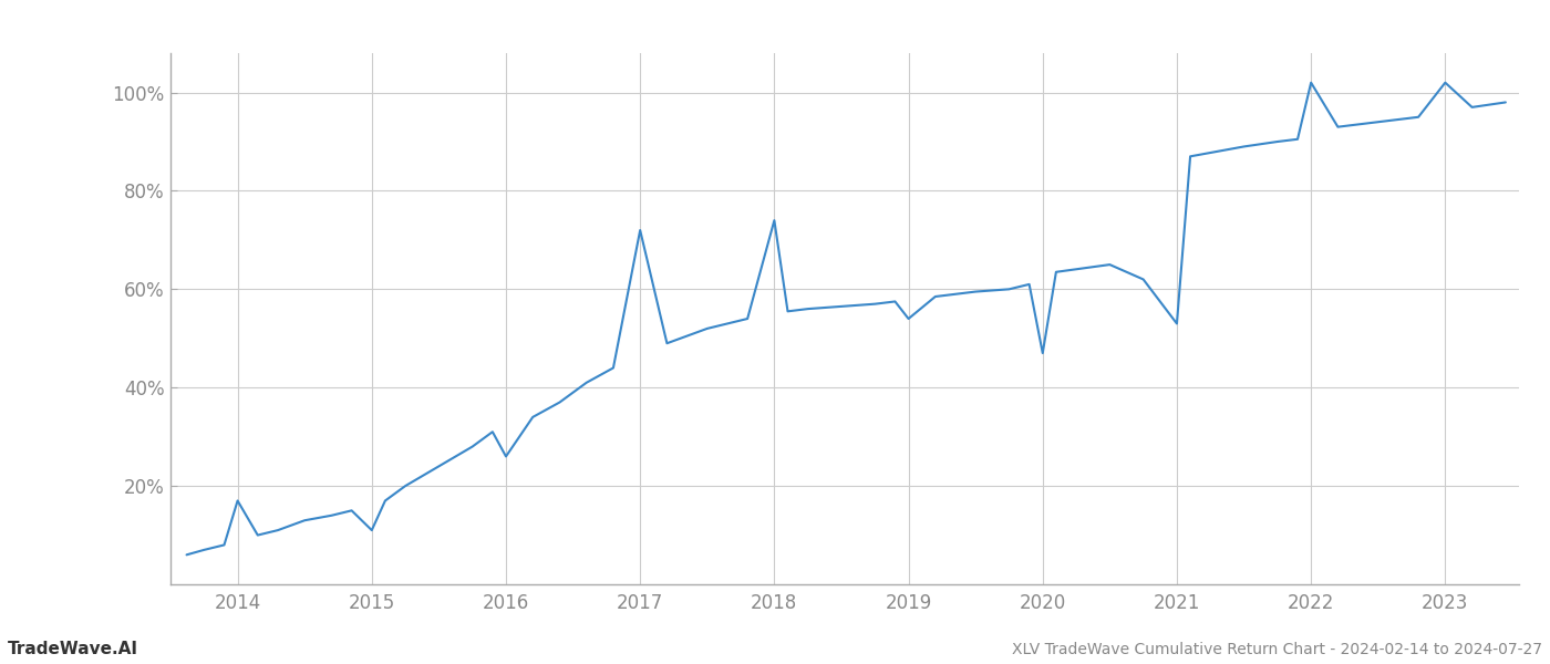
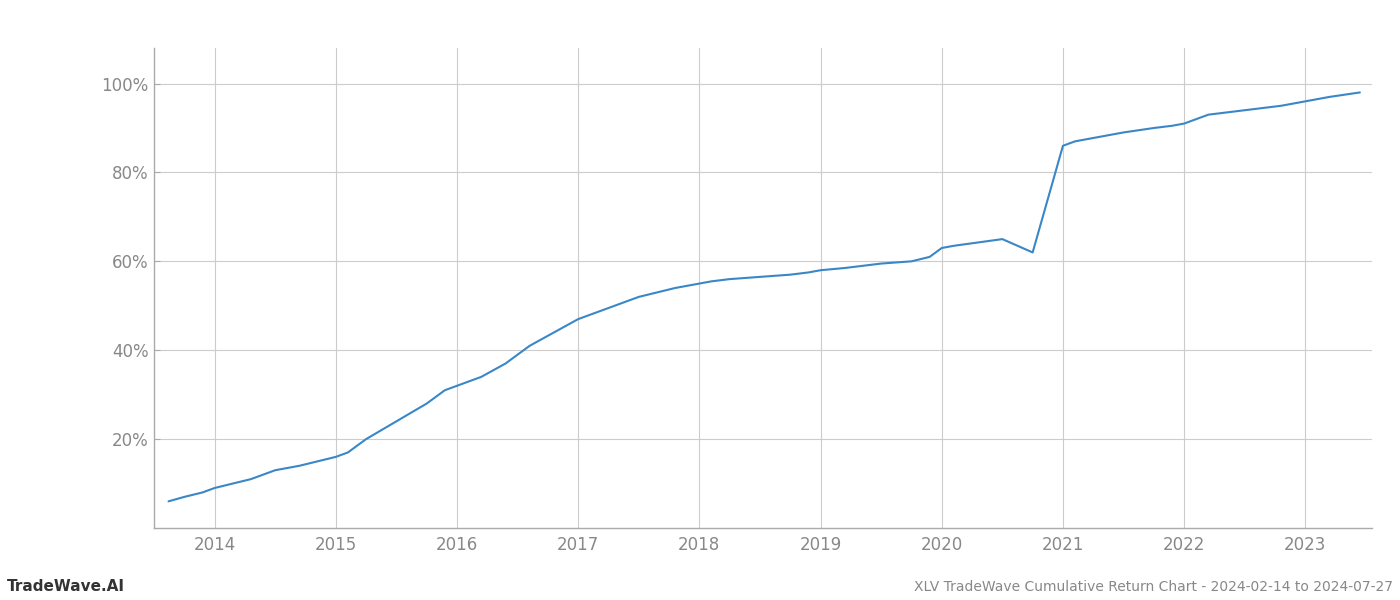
2014: 17.0% -> 9.0%
2015: 11.0% -> 16.0%
2016: 26.0% -> 32.0%
2017: 72.0% -> 47.0%
2018: 74.0% -> 55.0%
2019: 54.0% -> 58.0%
2020: 47.0% -> 63.0%
2021: 53.0% -> 86.0%
2022: 102.0% -> 91.0%
2023: 102.0% -> 96.0%
